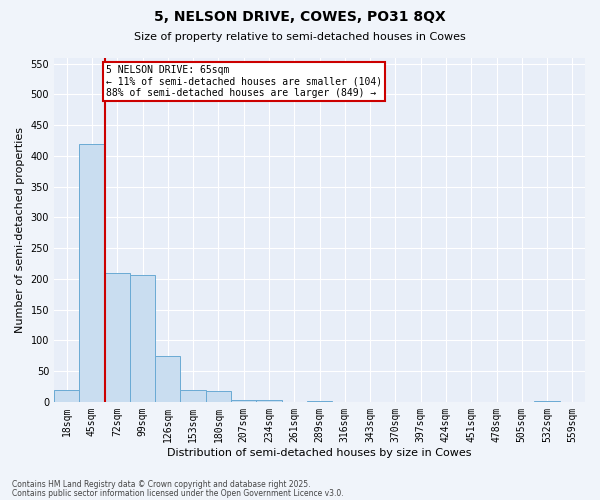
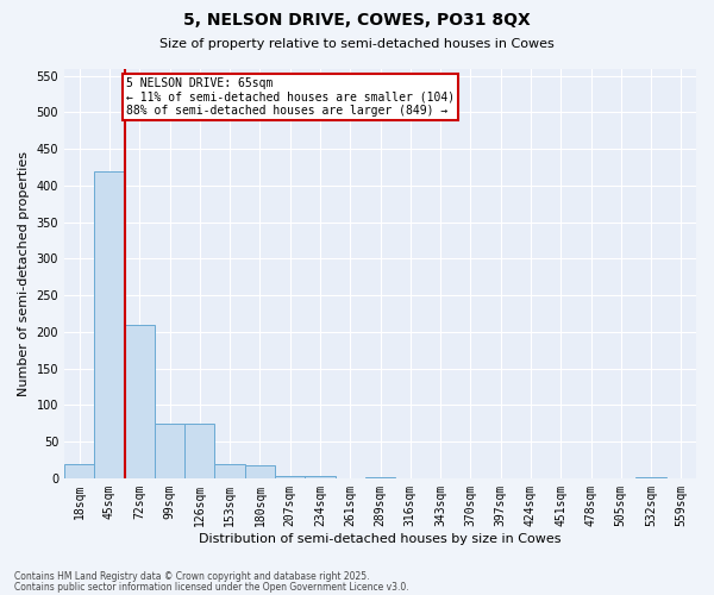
99sqm: 206 -> 75
